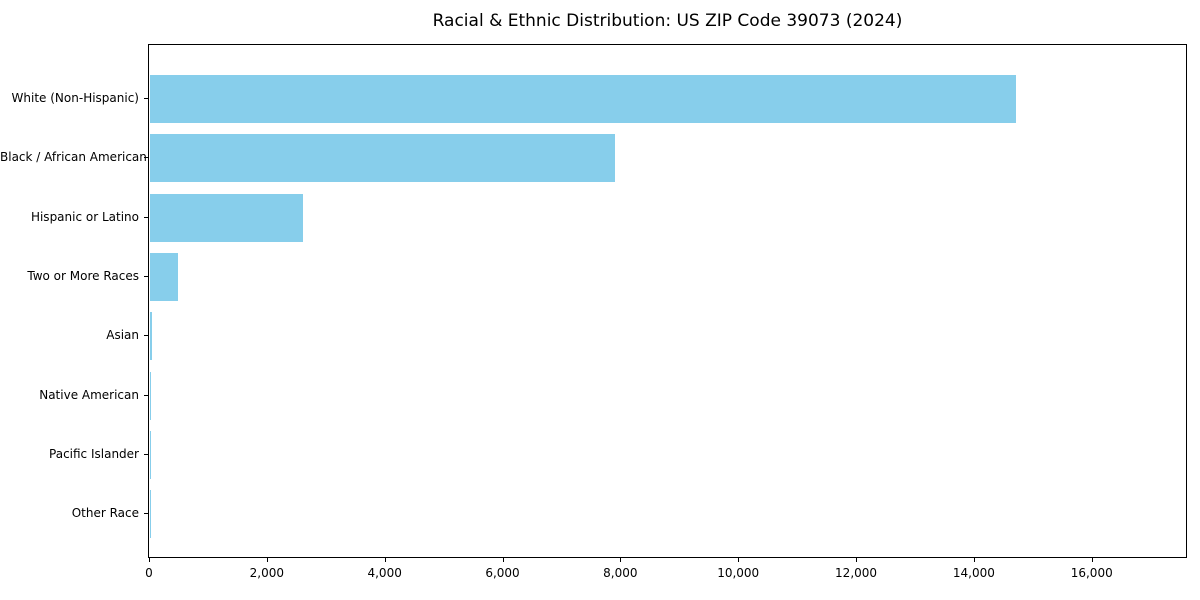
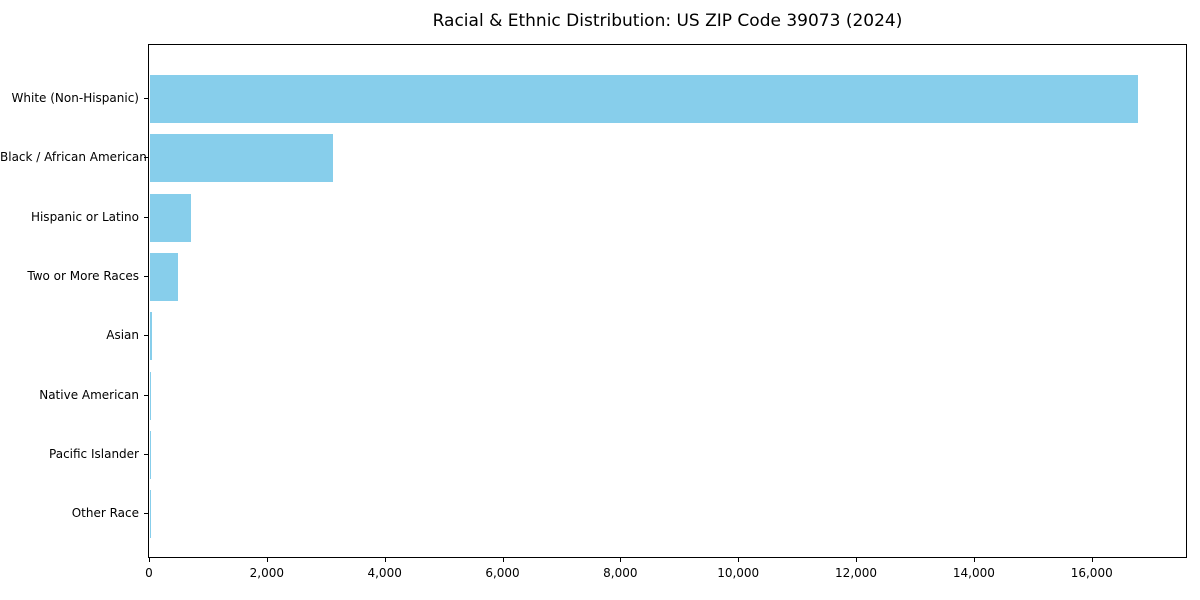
White (Non-Hispanic): 14700 -> 16800
Black / African American: 7900 -> 3100
Hispanic or Latino: 2600 -> 700
